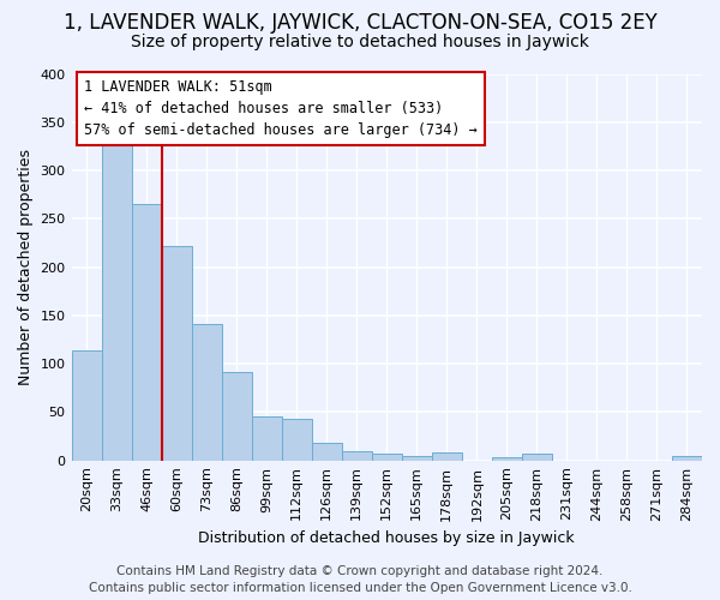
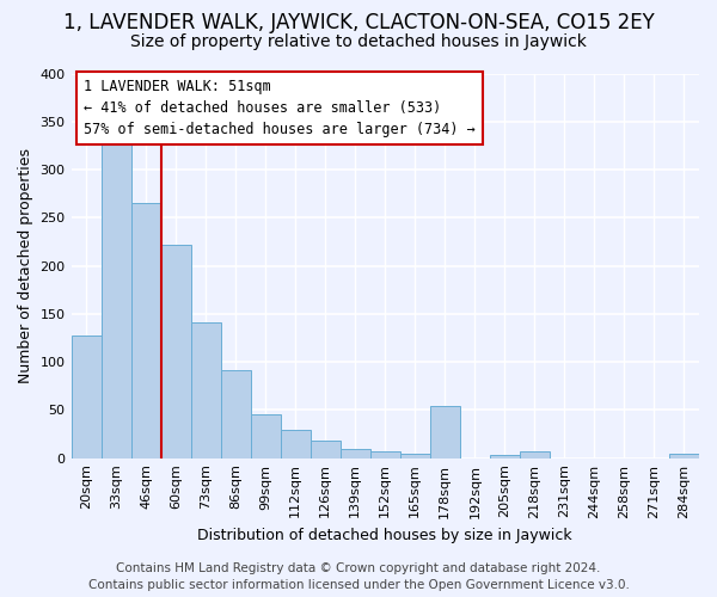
20sqm: 114 -> 128
112sqm: 43 -> 30
178sqm: 8 -> 54
